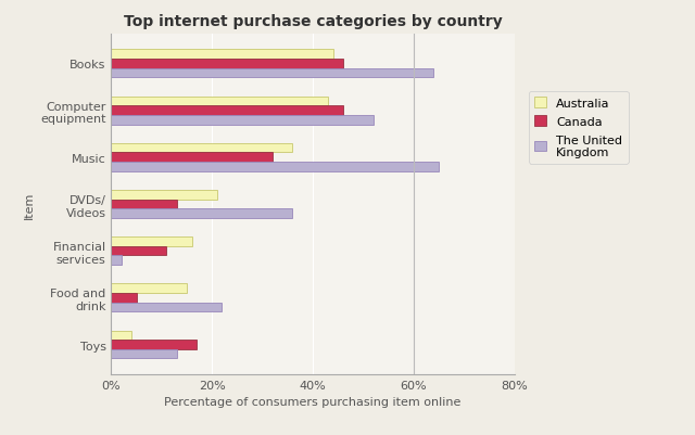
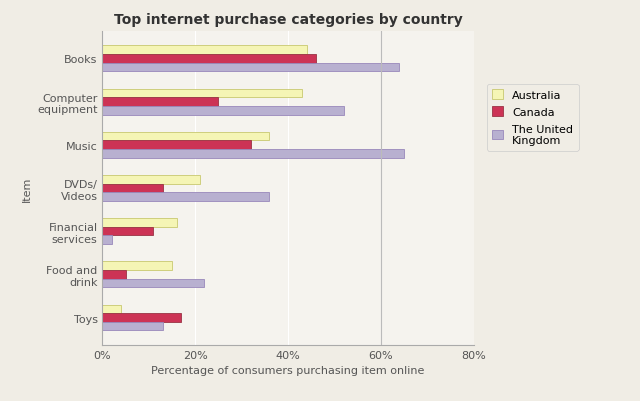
Canada/Computer equipment: 46% -> 25%
